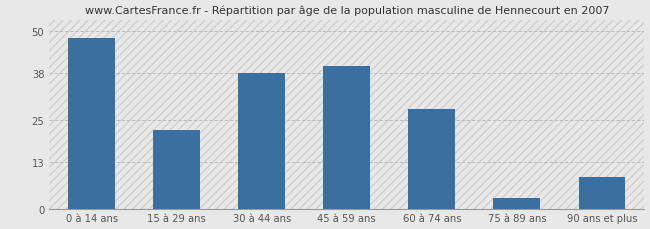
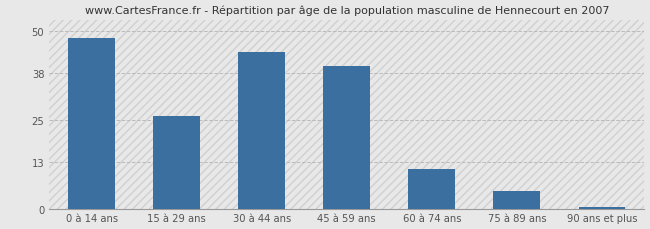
15 à 29 ans: 22.0 -> 26.0
30 à 44 ans: 38.0 -> 44.0
60 à 74 ans: 28.0 -> 11.0
75 à 89 ans: 3.0 -> 5.0
90 ans et plus: 9.0 -> 0.4
